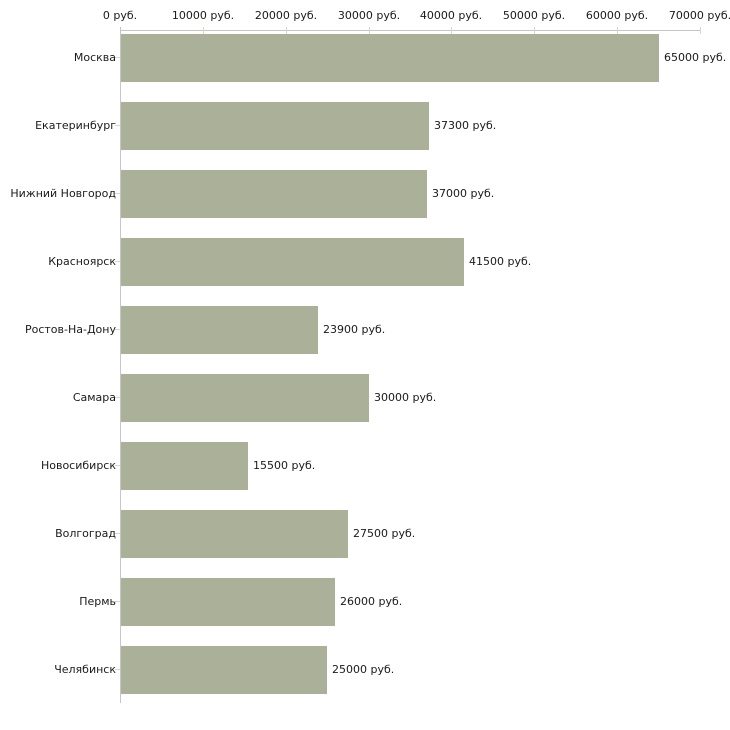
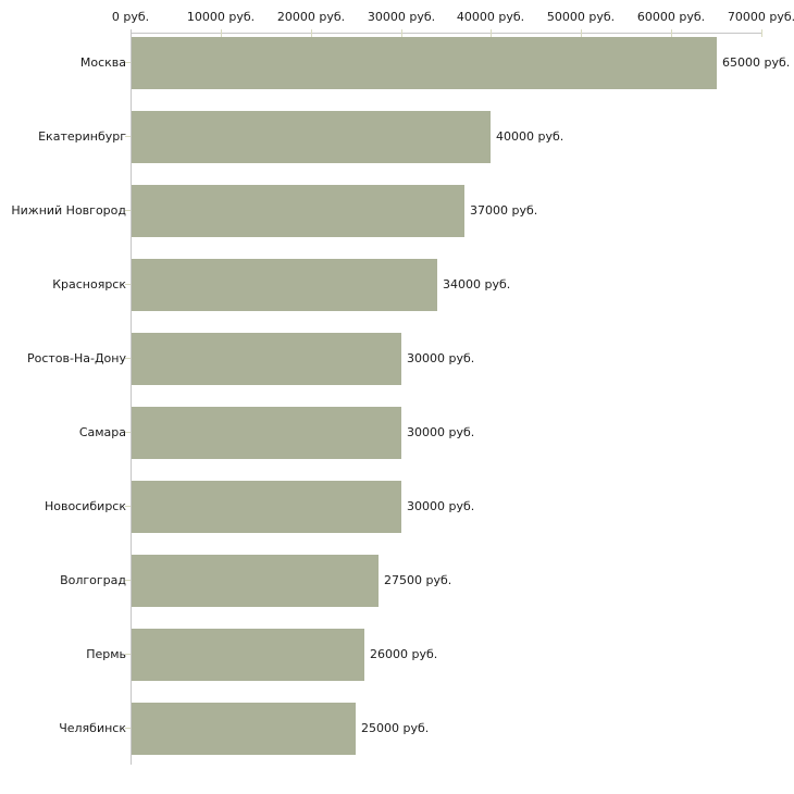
Екатеринбург: 37300 -> 40000
Красноярск: 41500 -> 34000
Ростов-На-Дону: 23900 -> 30000
Новосибирск: 15500 -> 30000
